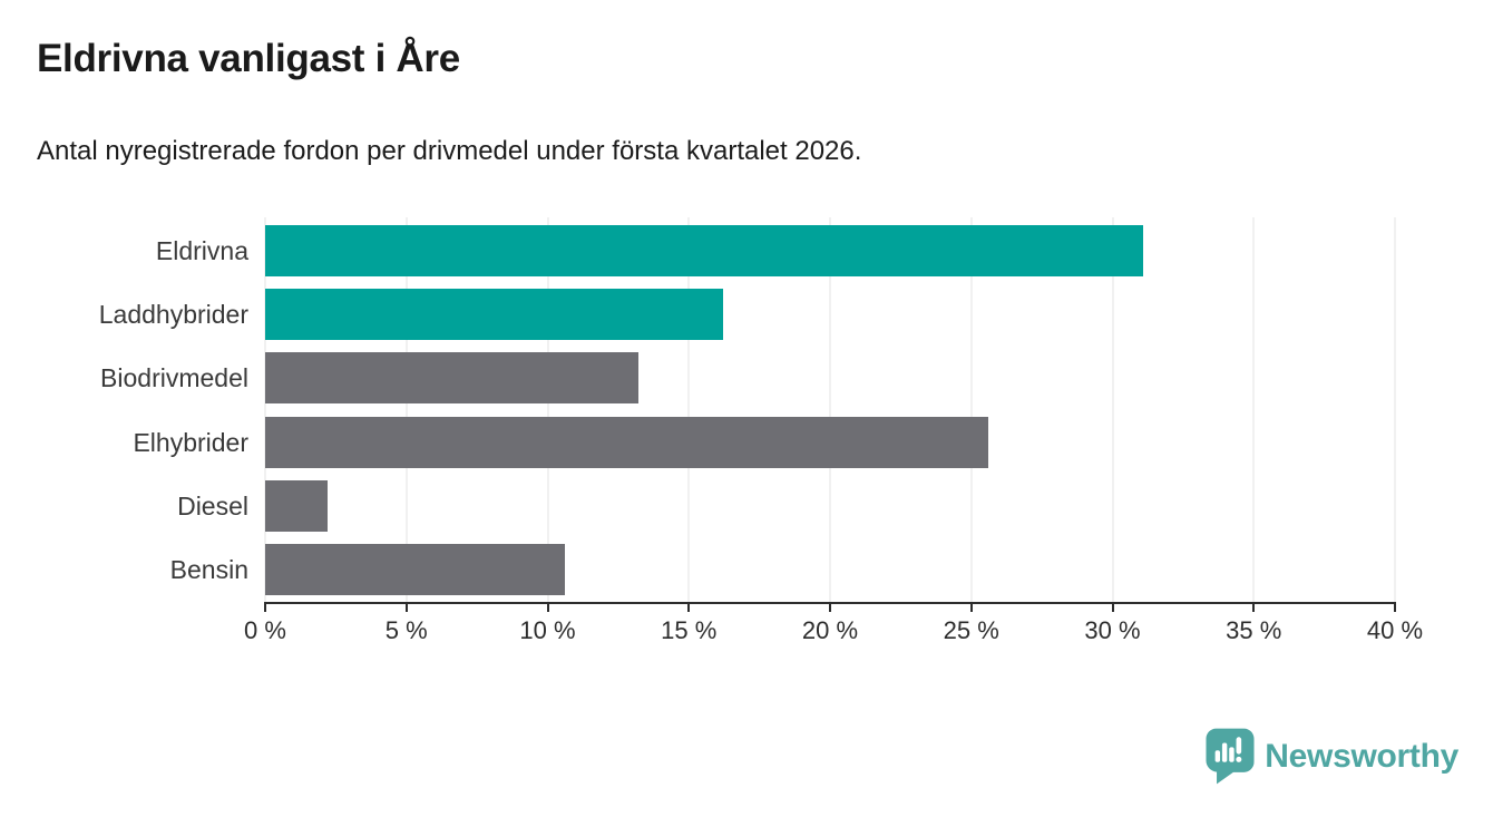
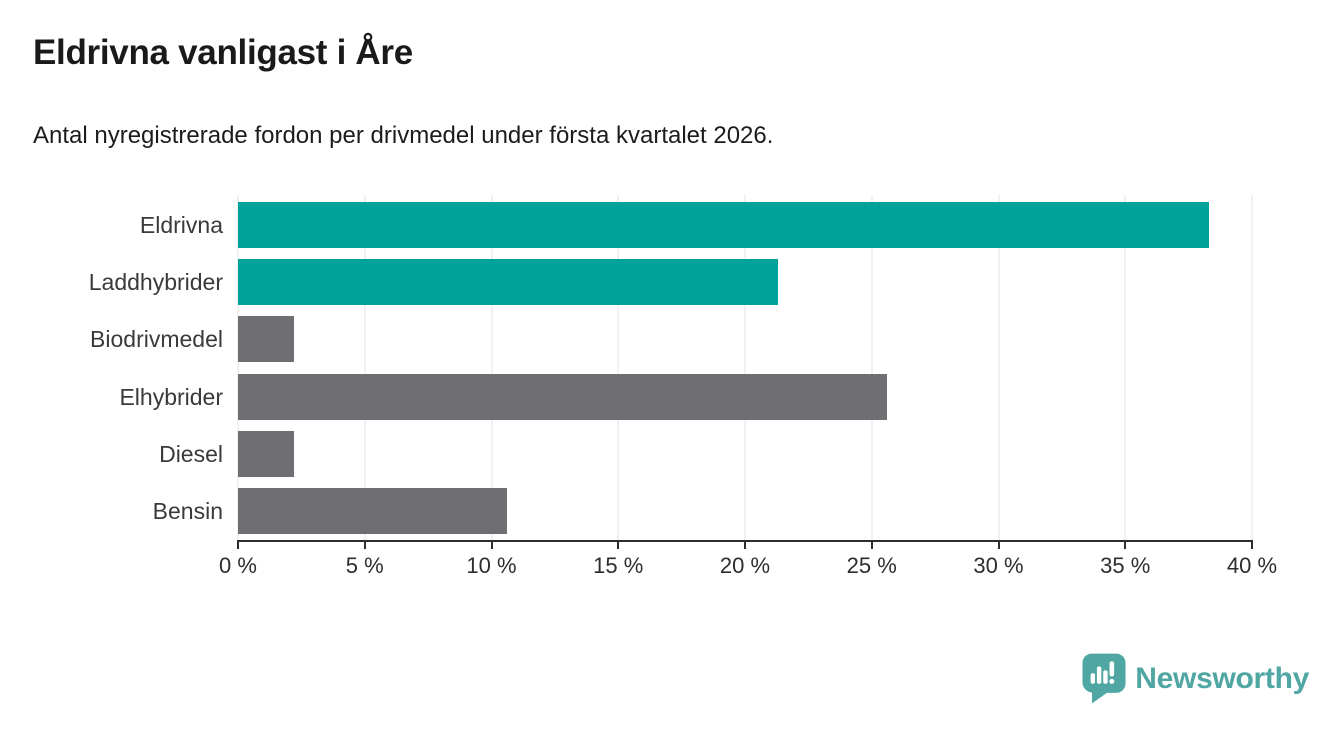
Eldrivna: 31.1% -> 38.3%
Laddhybrider: 16.2% -> 21.3%
Biodrivmedel: 13.2% -> 2.2%
